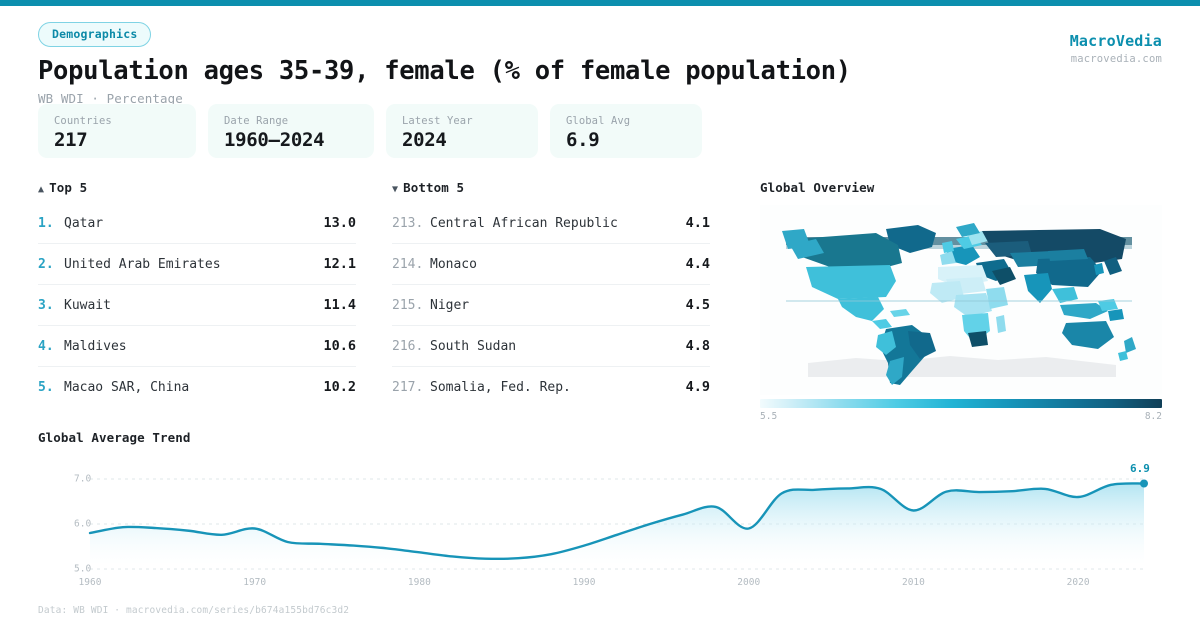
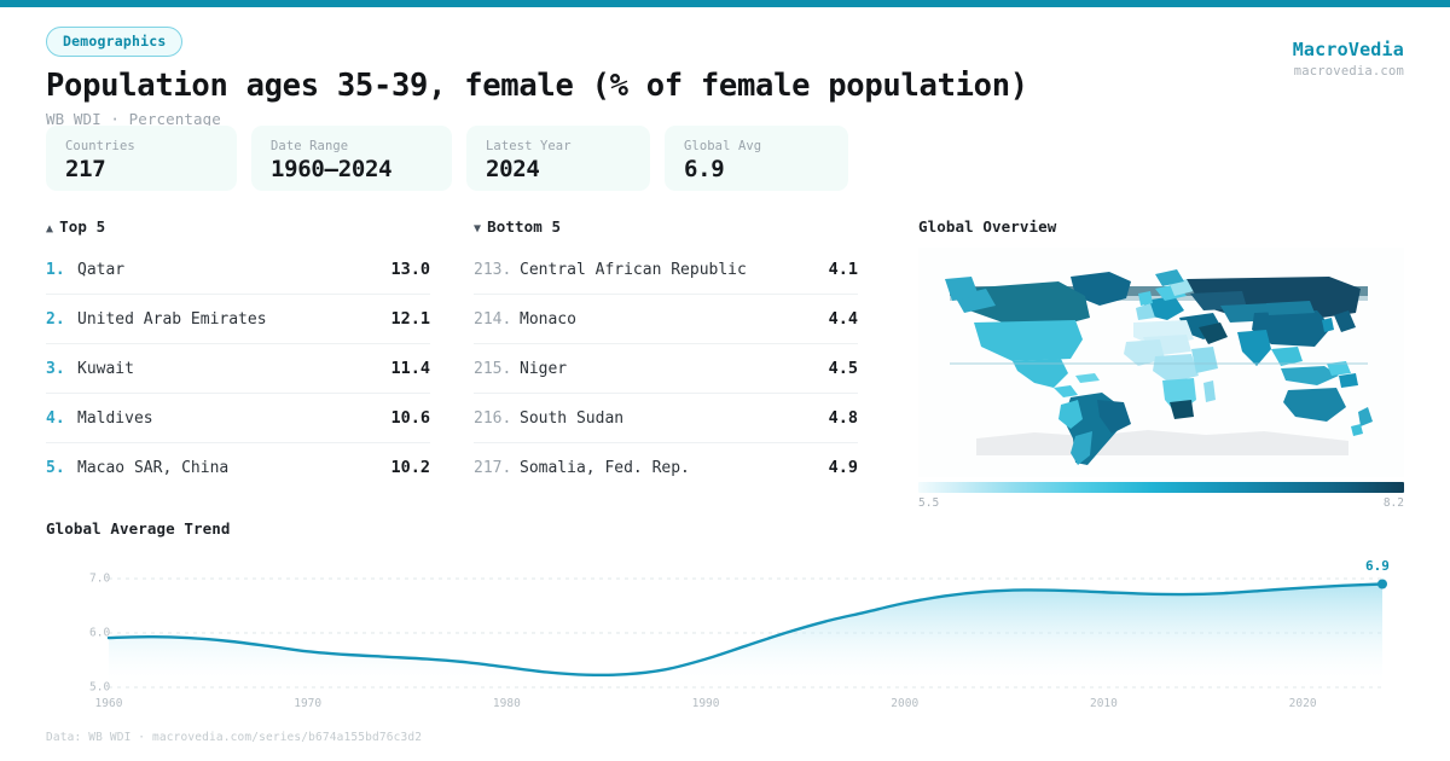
1960: 5.8 -> 5.9
1970: 5.9 -> 5.7
2000: 5.9 -> 6.5
2010: 6.3 -> 6.8
2020: 6.6 -> 6.8
